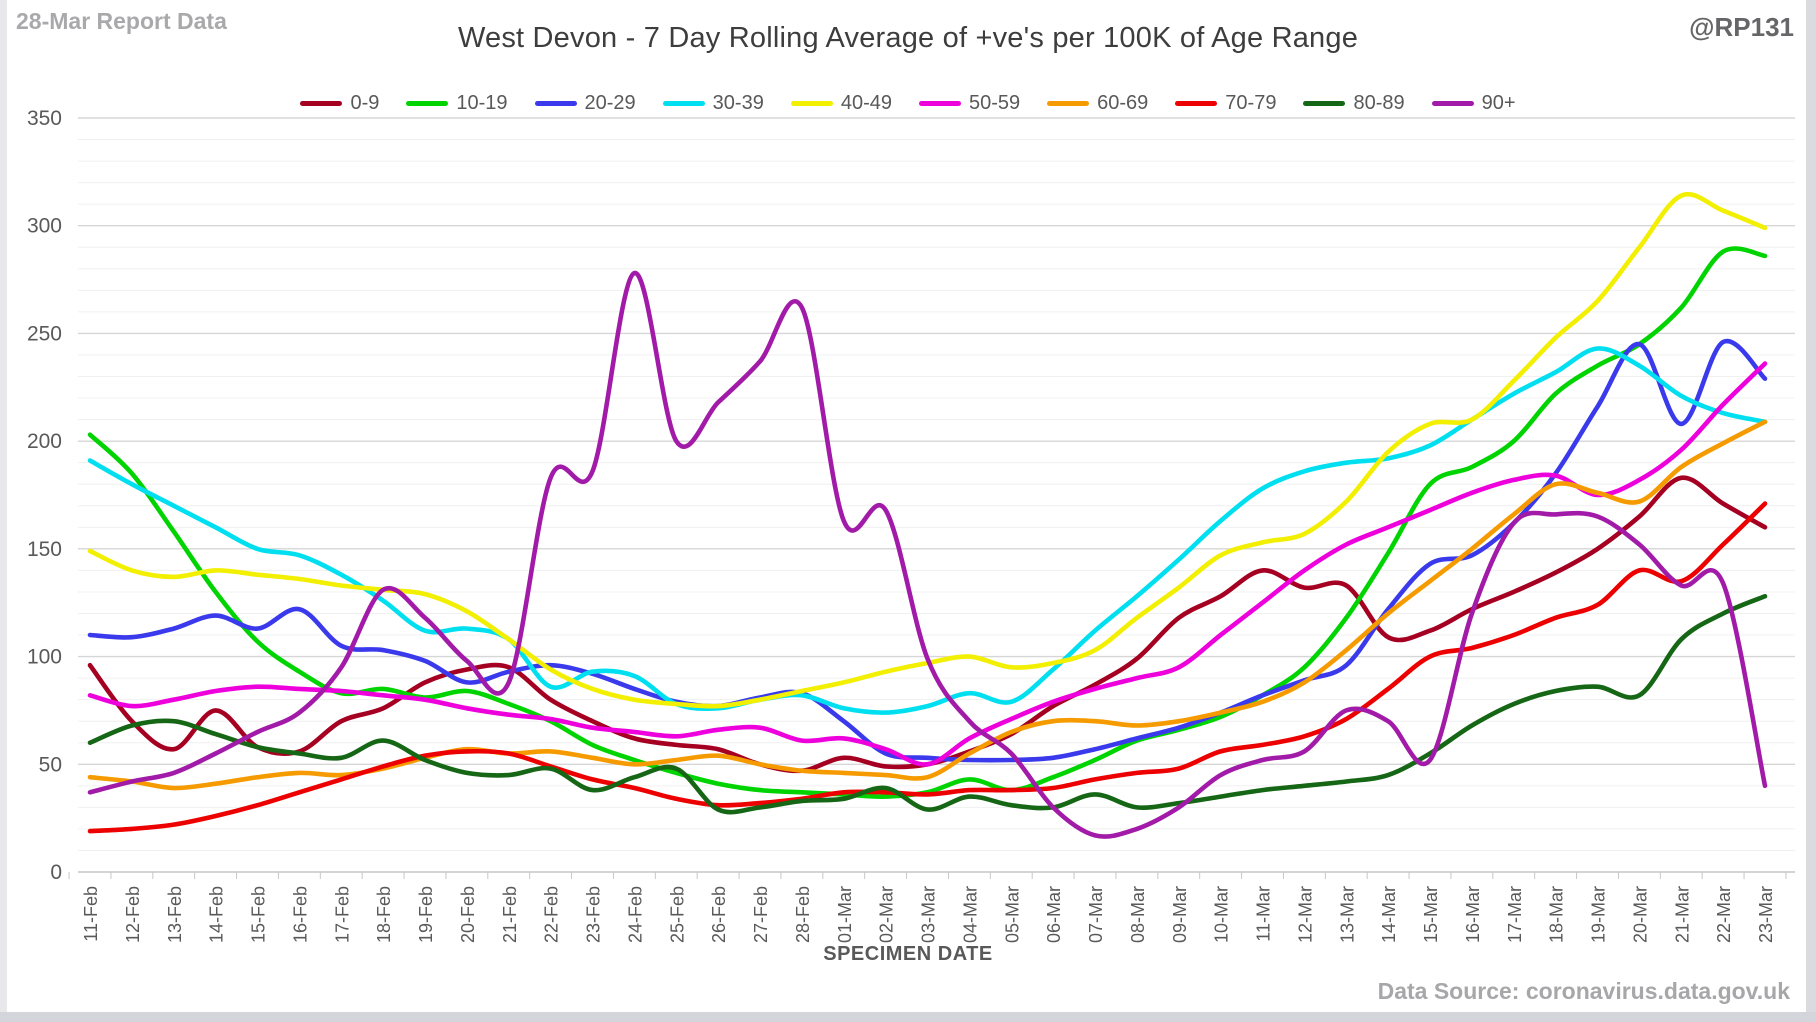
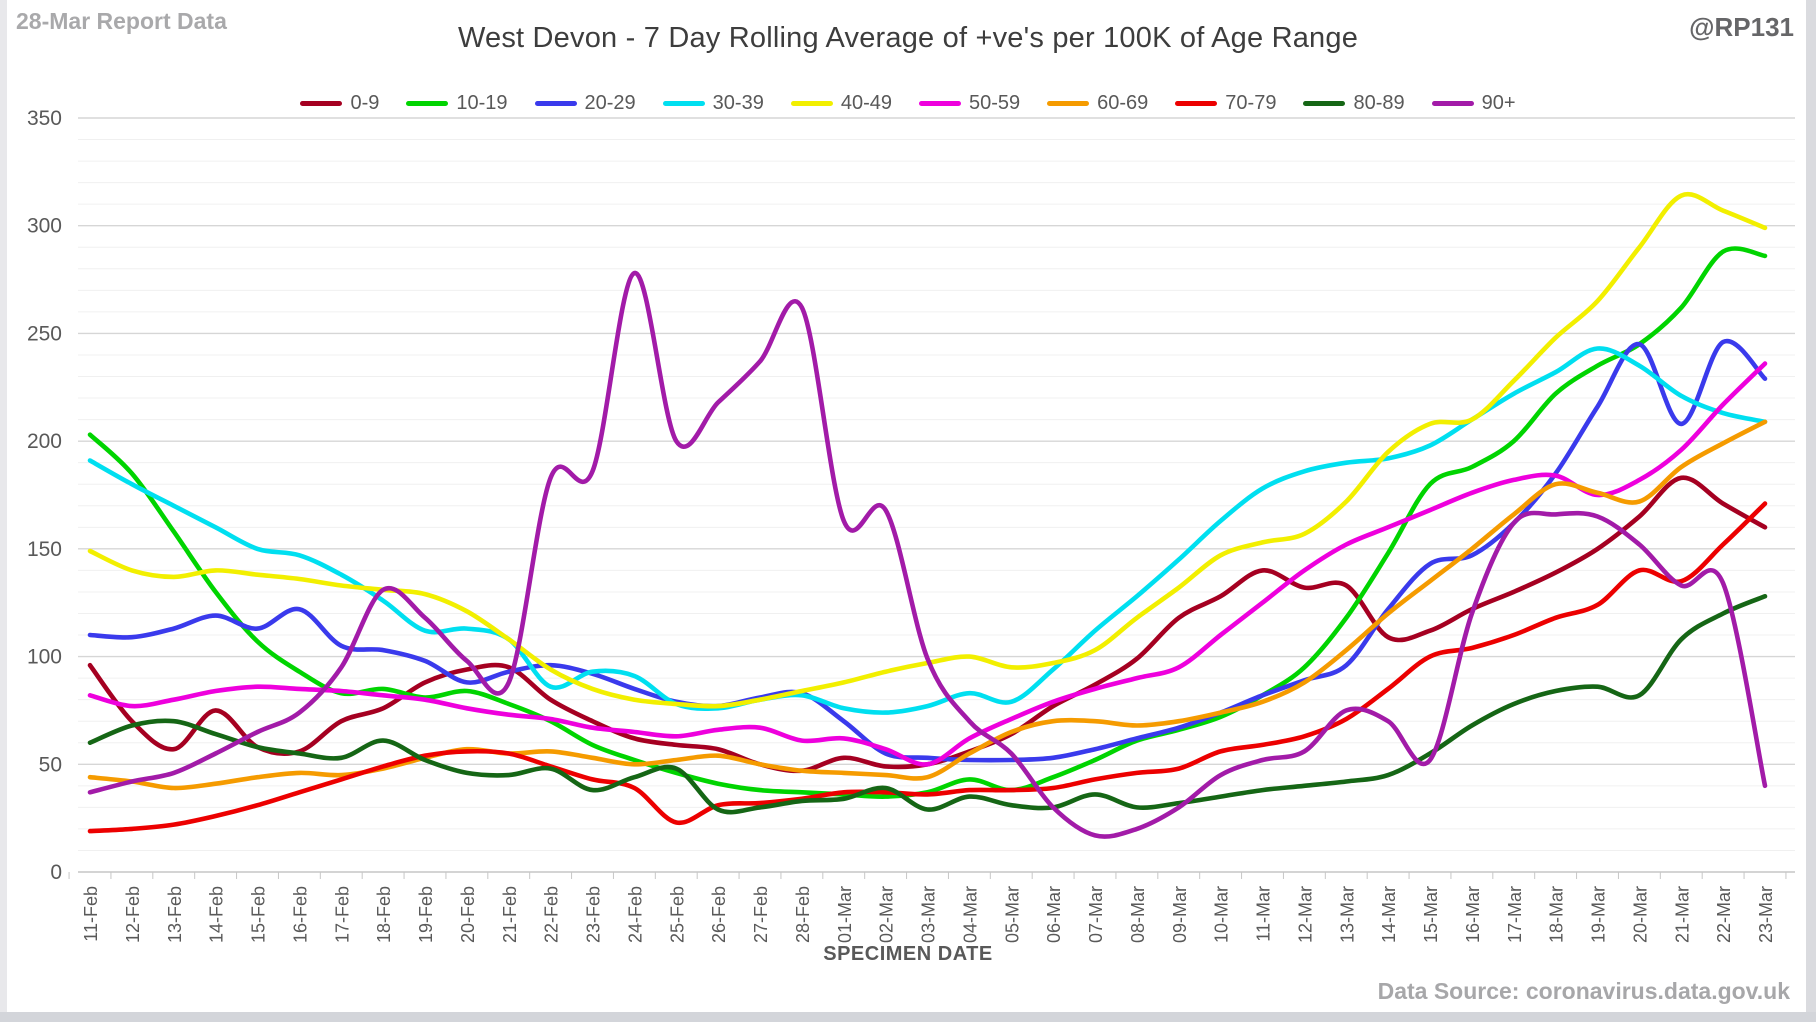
70-79/25-Feb: 34 -> 23
